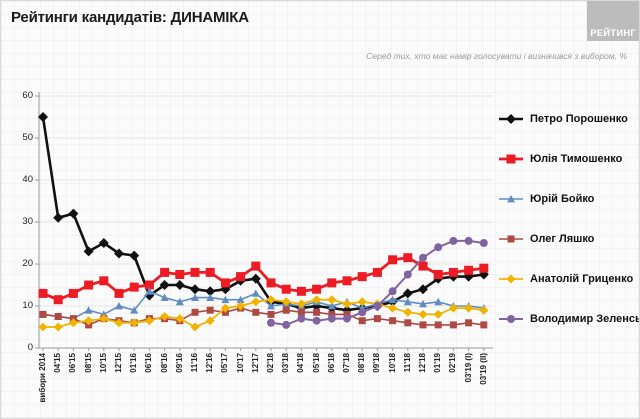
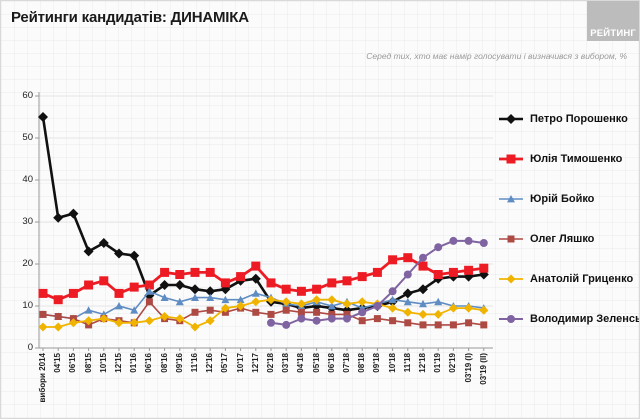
Олег Ляшко/06'16: 7 -> 11
Юрій Бойко/02'18: 10 -> 12
